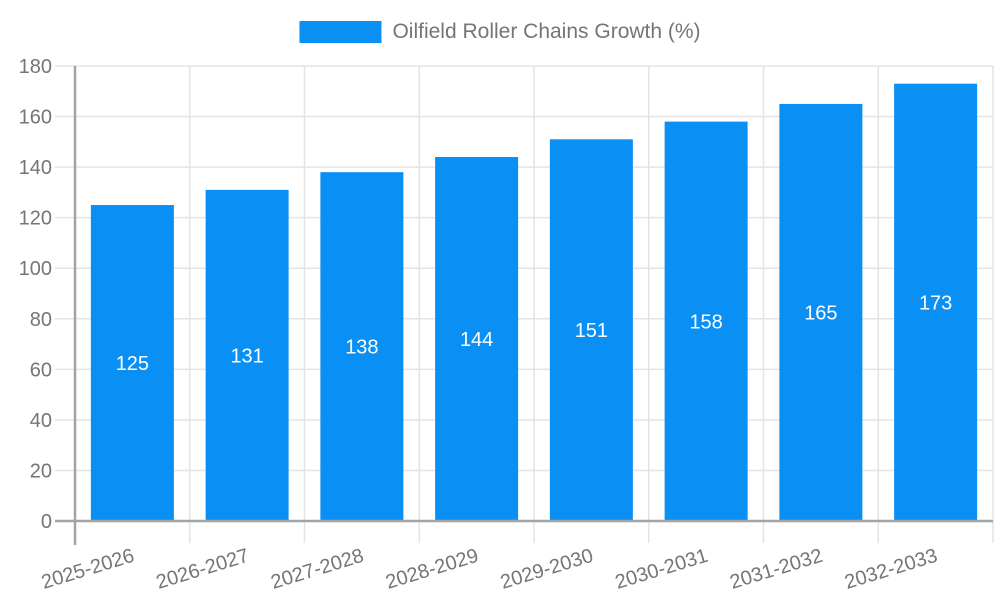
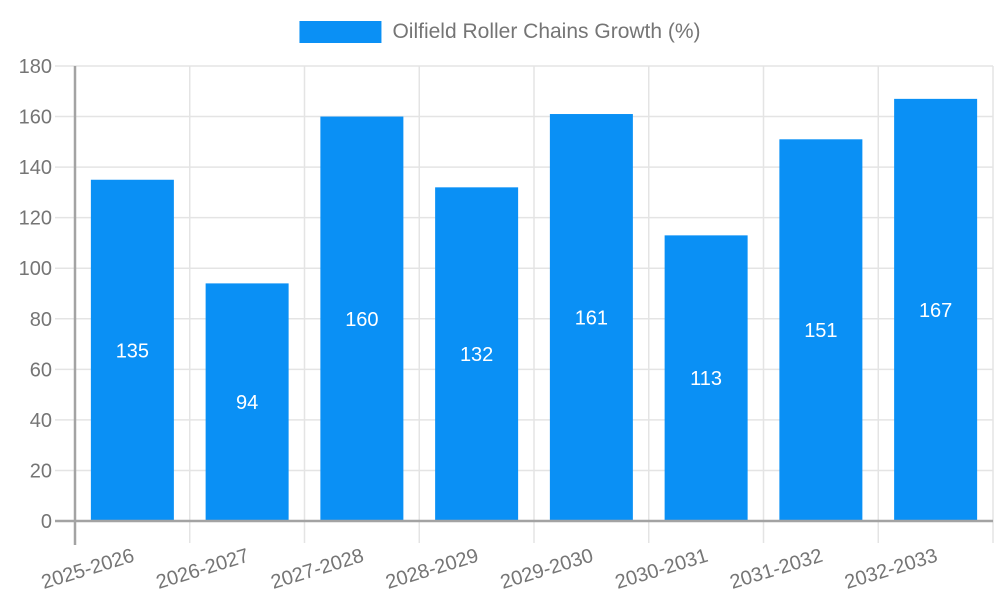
2025-2026: 125 -> 135
2026-2027: 131 -> 94
2027-2028: 138 -> 160
2028-2029: 144 -> 132
2029-2030: 151 -> 161
2030-2031: 158 -> 113
2031-2032: 165 -> 151
2032-2033: 173 -> 167
